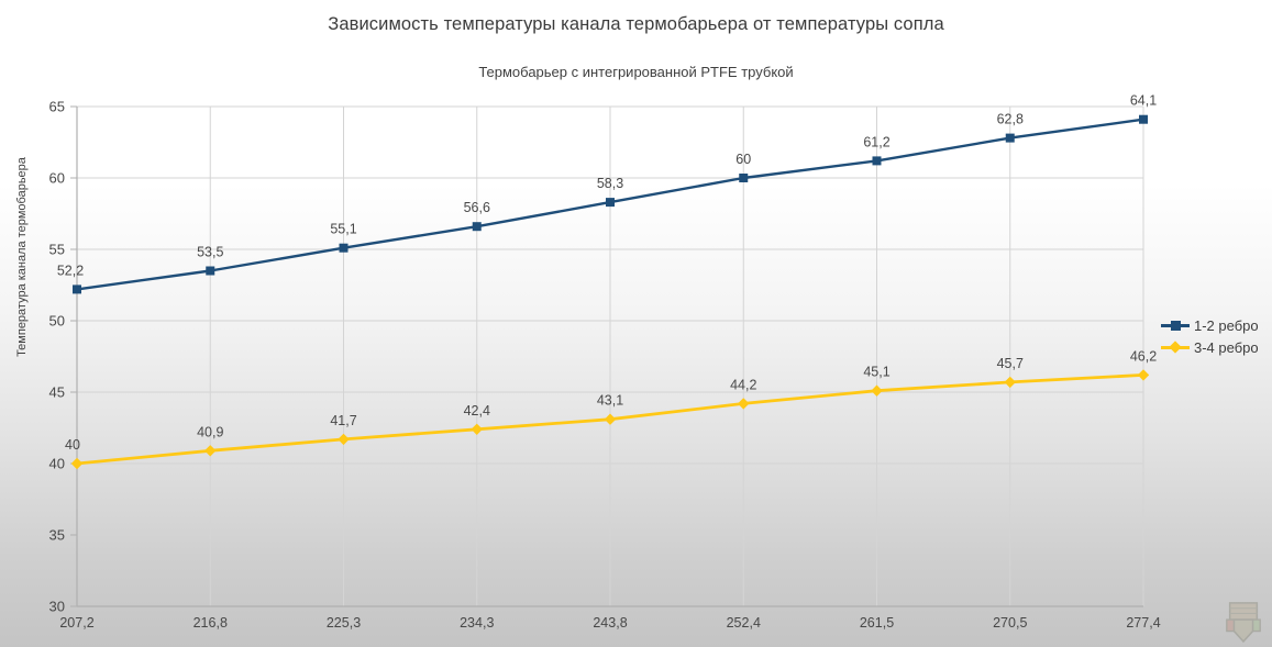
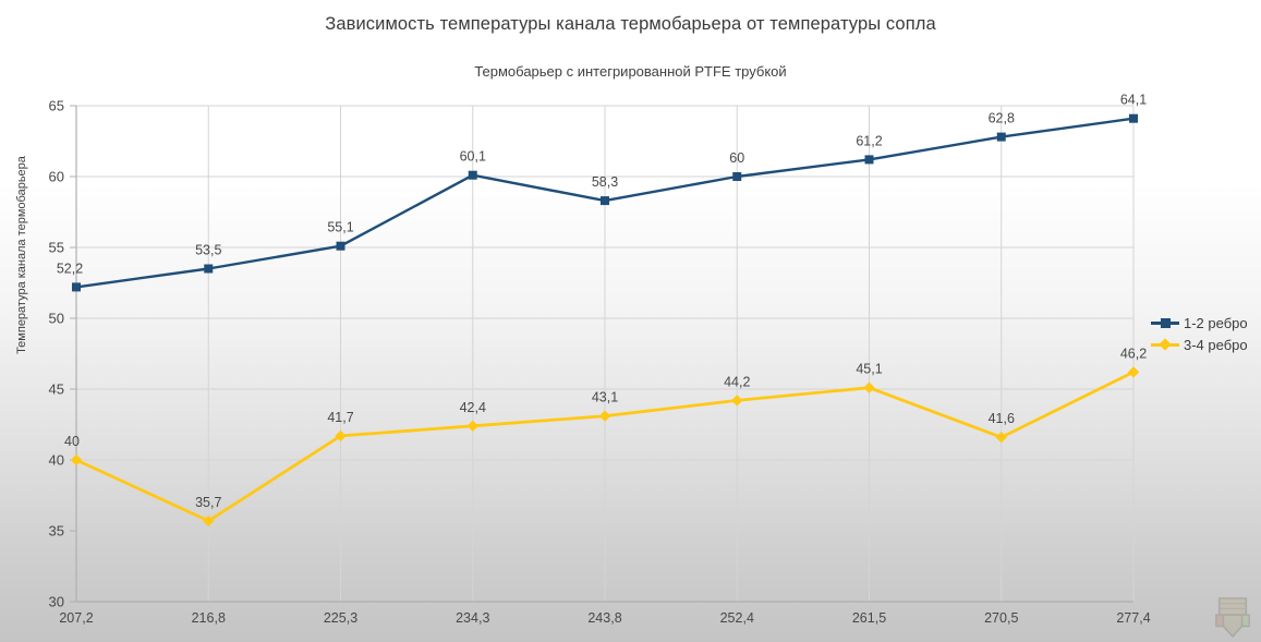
3-4 ребро/216,8: 40,9 -> 35,7
1-2 ребро/234,3: 56,6 -> 60,1
3-4 ребро/270,5: 45,7 -> 41,6
